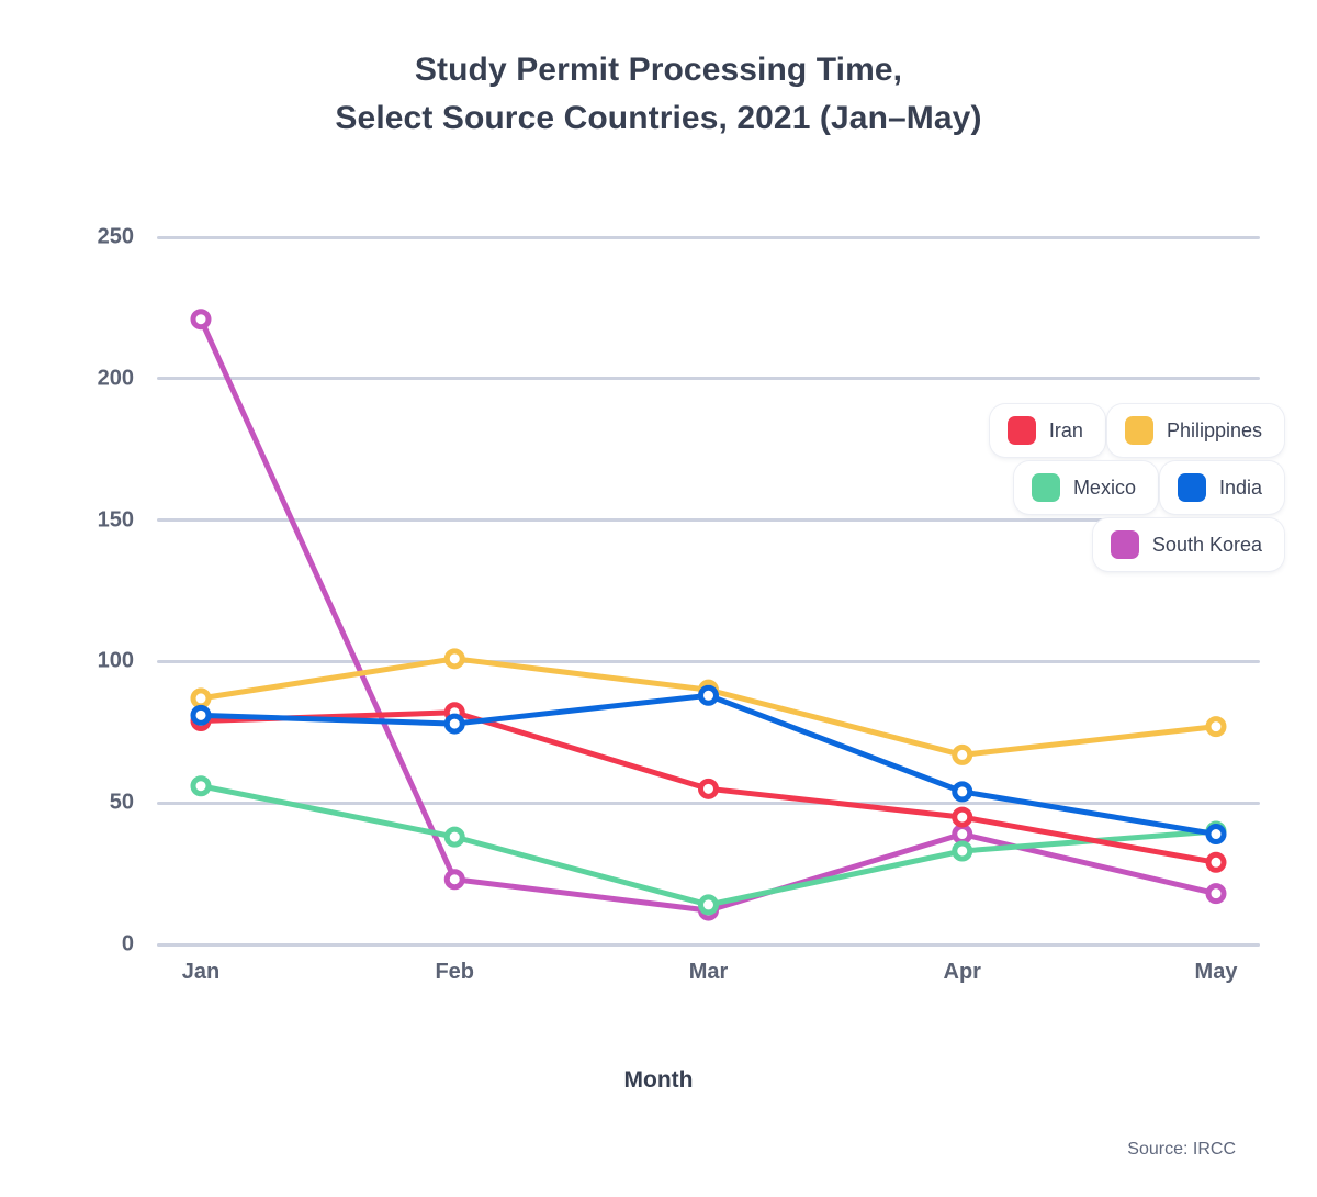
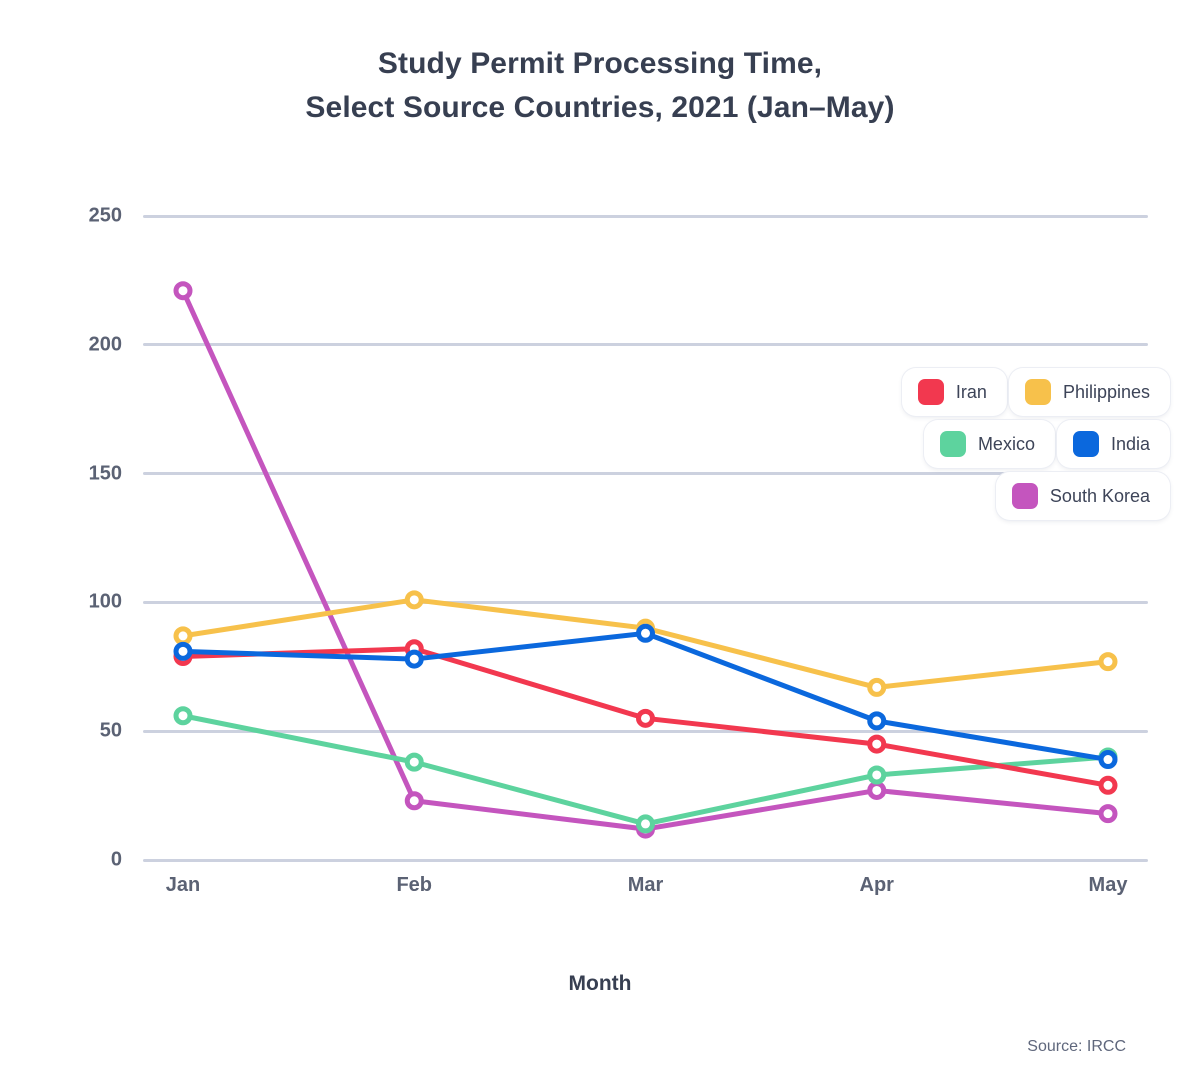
South Korea/Apr: 39 -> 27
